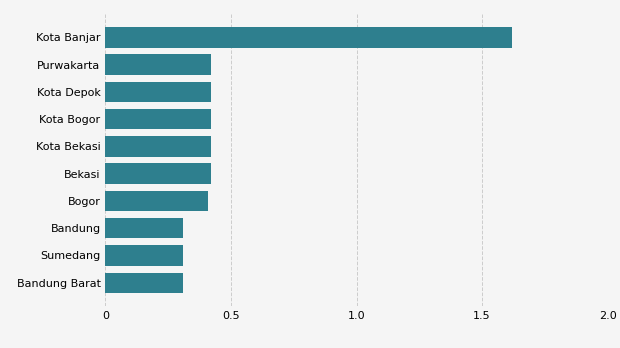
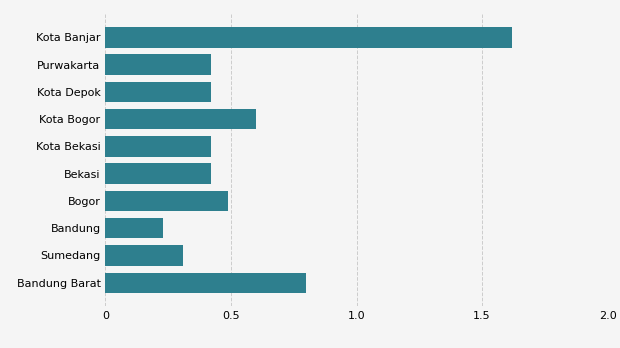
Kota Bogor: 0.42 -> 0.60
Bogor: 0.41 -> 0.49
Bandung: 0.31 -> 0.23
Bandung Barat: 0.31 -> 0.80
